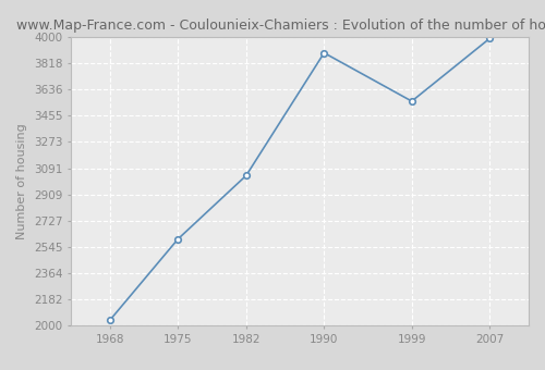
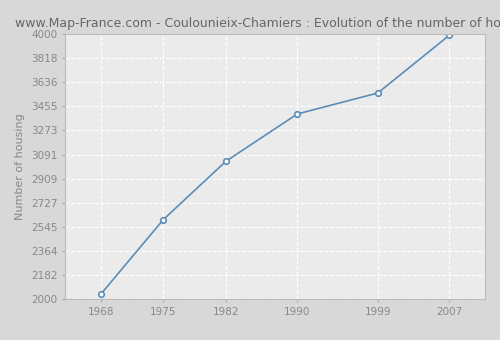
1990: 3890 -> 3400
